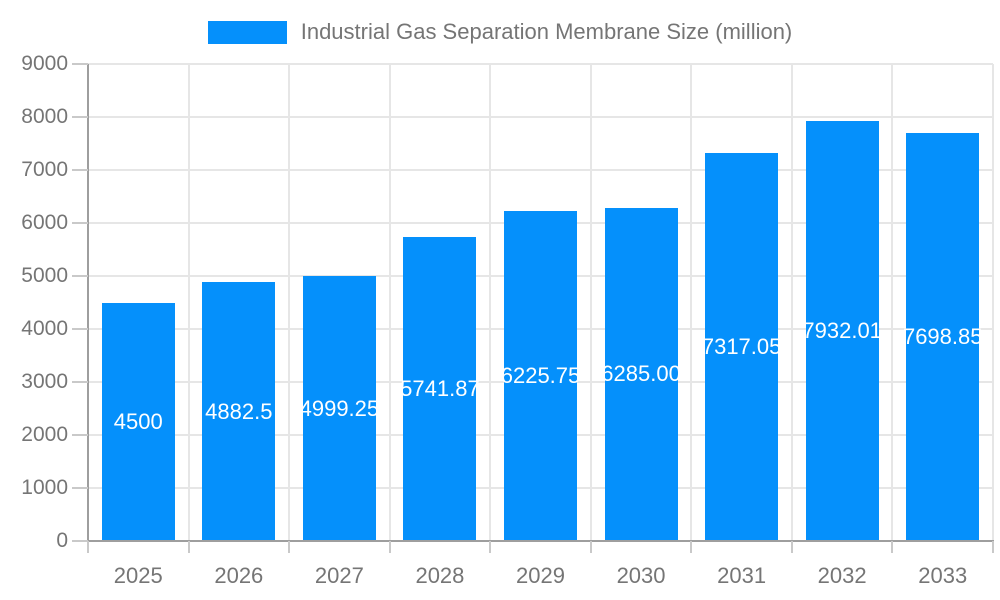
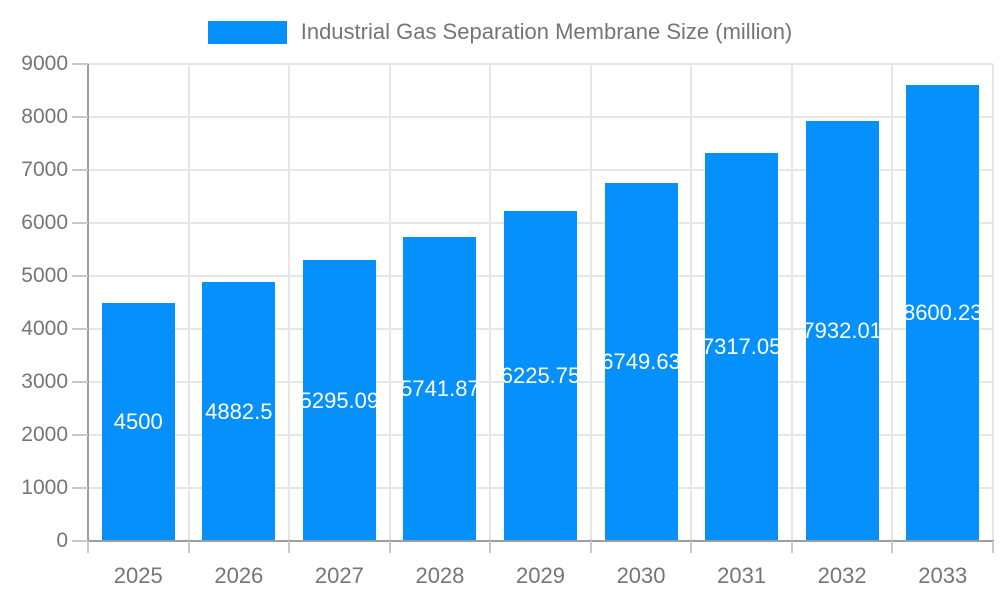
2027: 4999.25 -> 5295.09
2030: 6285.00 -> 6749.63
2033: 7698.85 -> 8600.23
